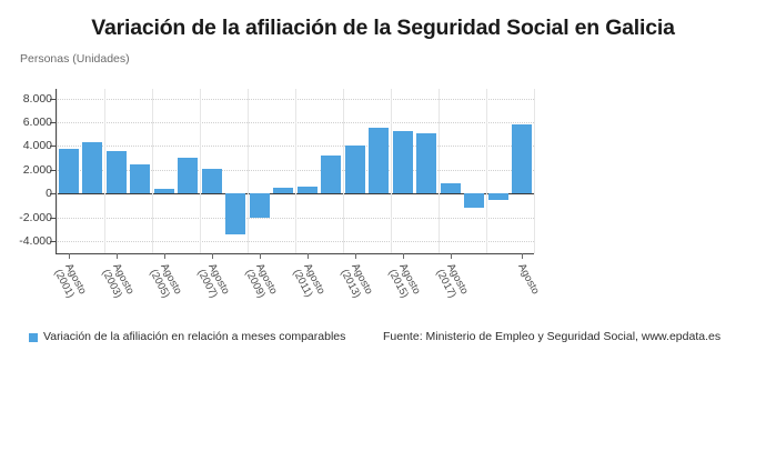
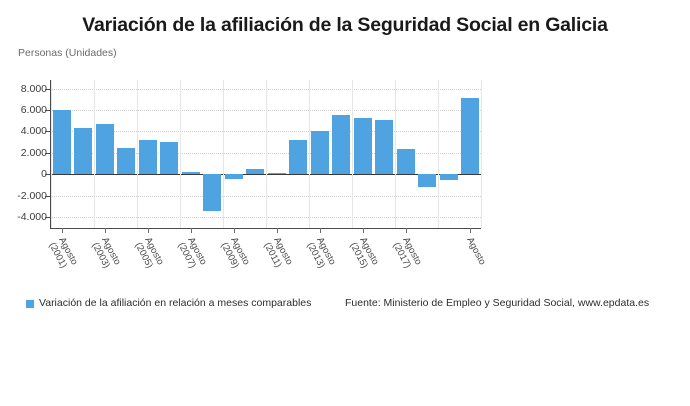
Agosto (2001): 3800 -> 6000
Agosto (2003): 3600 -> 4700
Agosto (2005): 400 -> 3200
Agosto (2007): 2100 -> 200
Agosto (2009): -2000 -> -400
Agosto (2011): 600 -> 200
Agosto (2017): 900 -> 2400
Agosto: 5800 -> 7100
